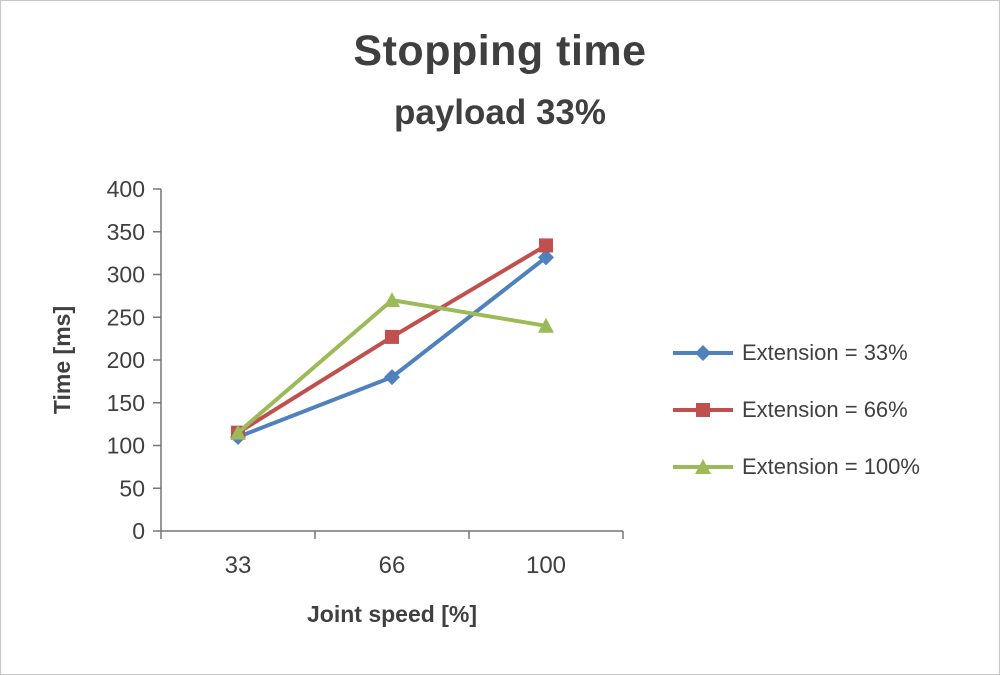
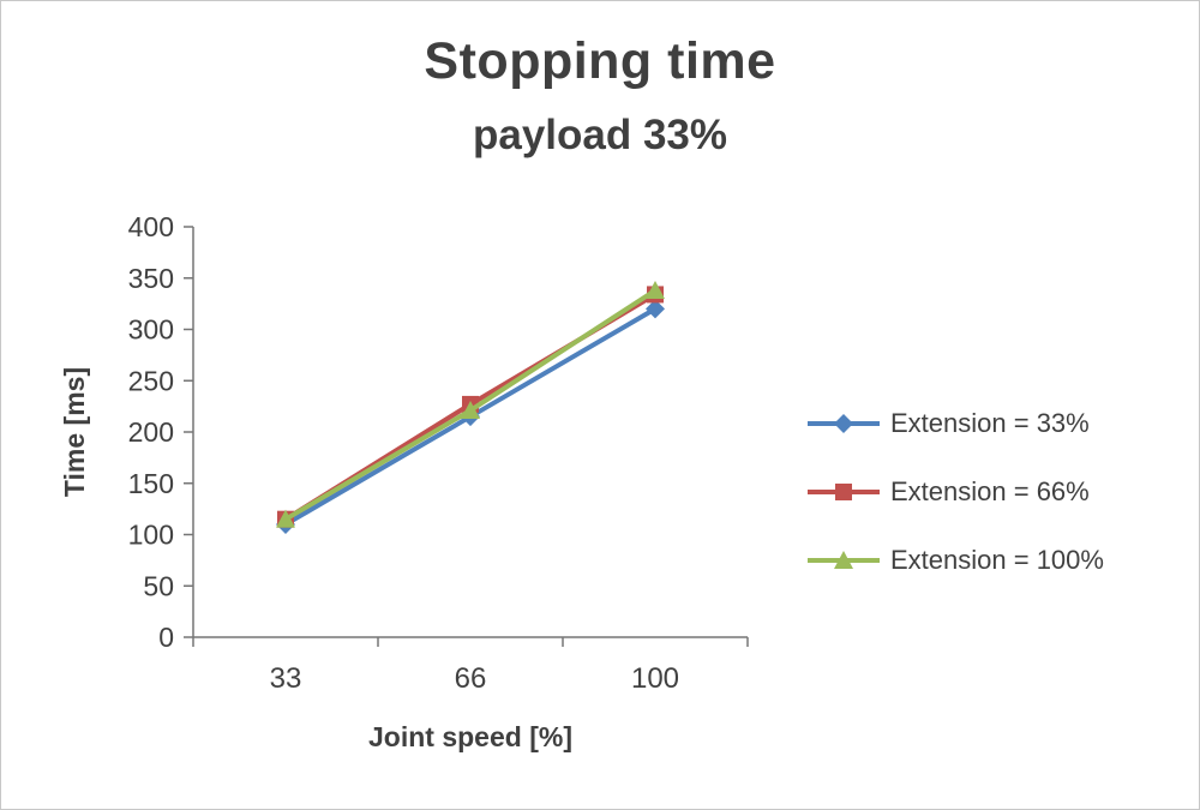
Extension = 33%/66: 180 -> 220
Extension = 100%/66: 270 -> 220
Extension = 100%/100: 240 -> 340
